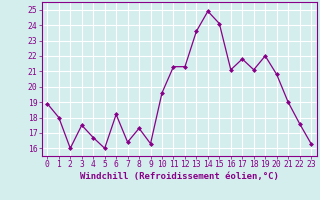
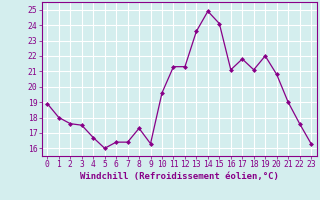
2: 16.0 -> 17.6
6: 18.2 -> 16.4
